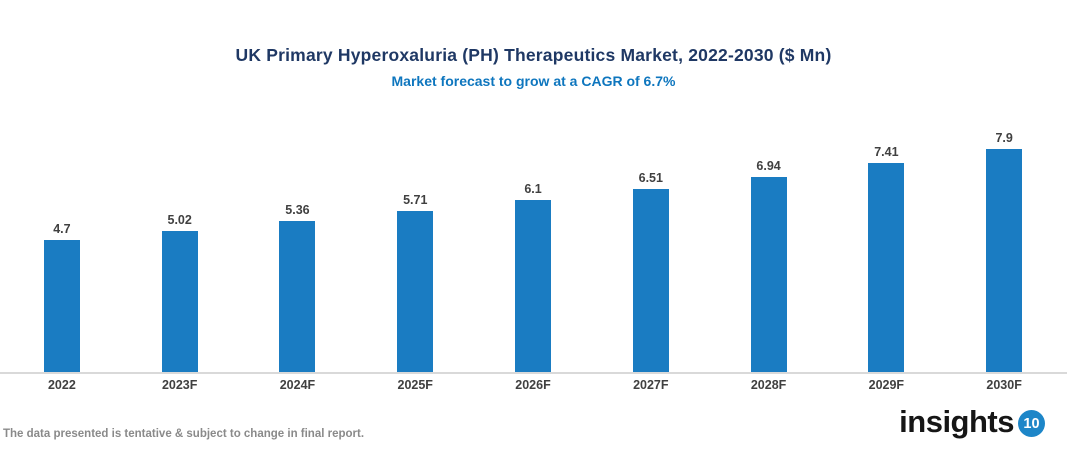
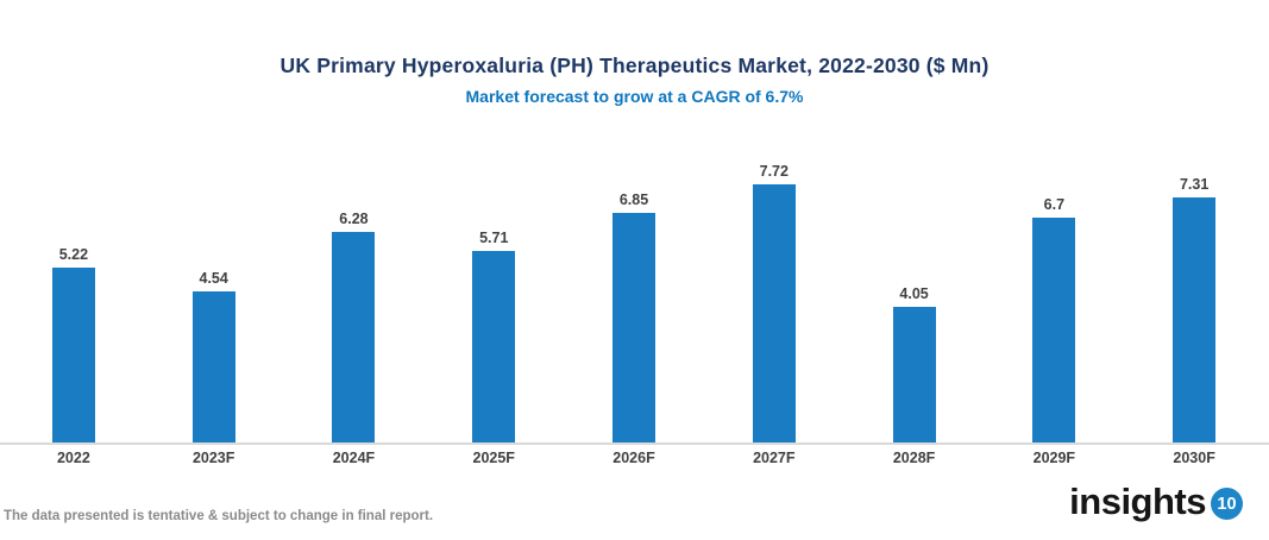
2022: 4.7 -> 5.22
2023F: 5.02 -> 4.54
2024F: 5.36 -> 6.28
2026F: 6.1 -> 6.85
2027F: 6.51 -> 7.72
2028F: 6.94 -> 4.05
2029F: 7.41 -> 6.7
2030F: 7.9 -> 7.31
